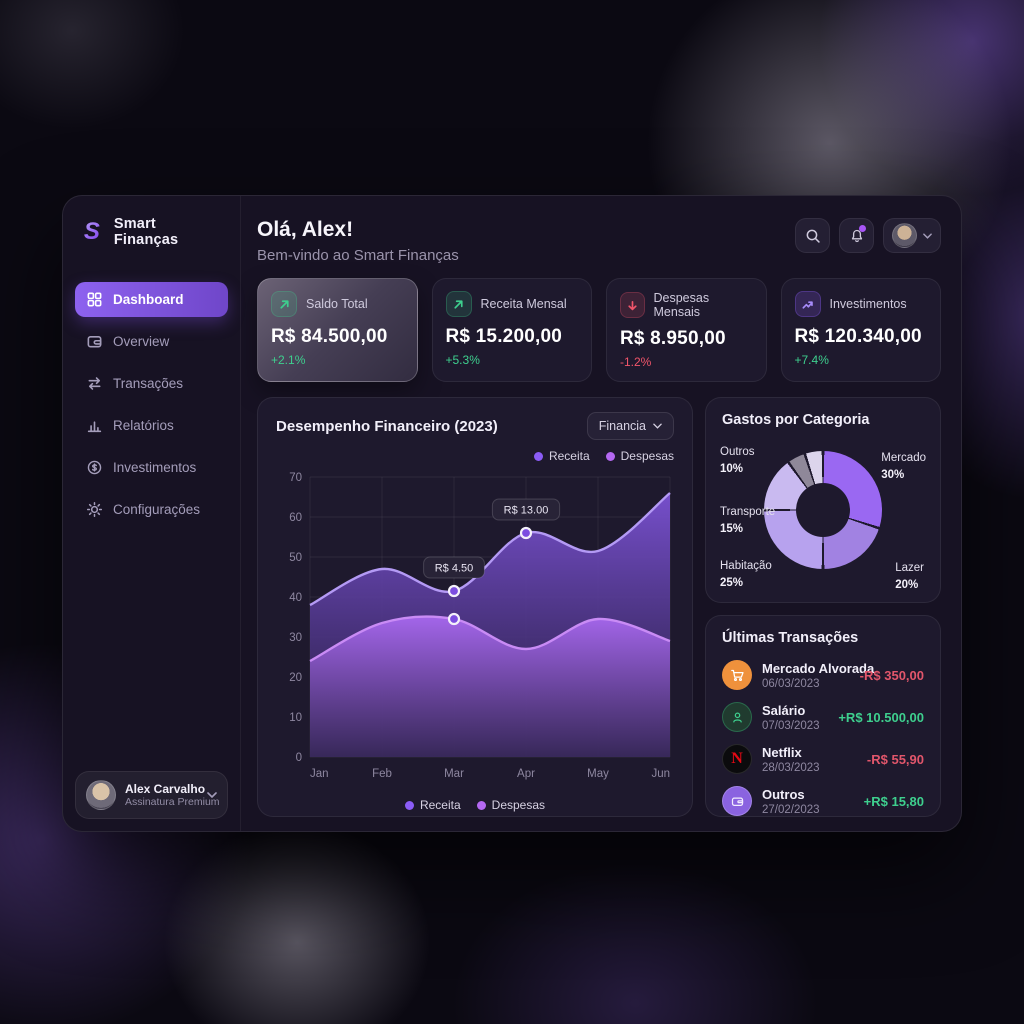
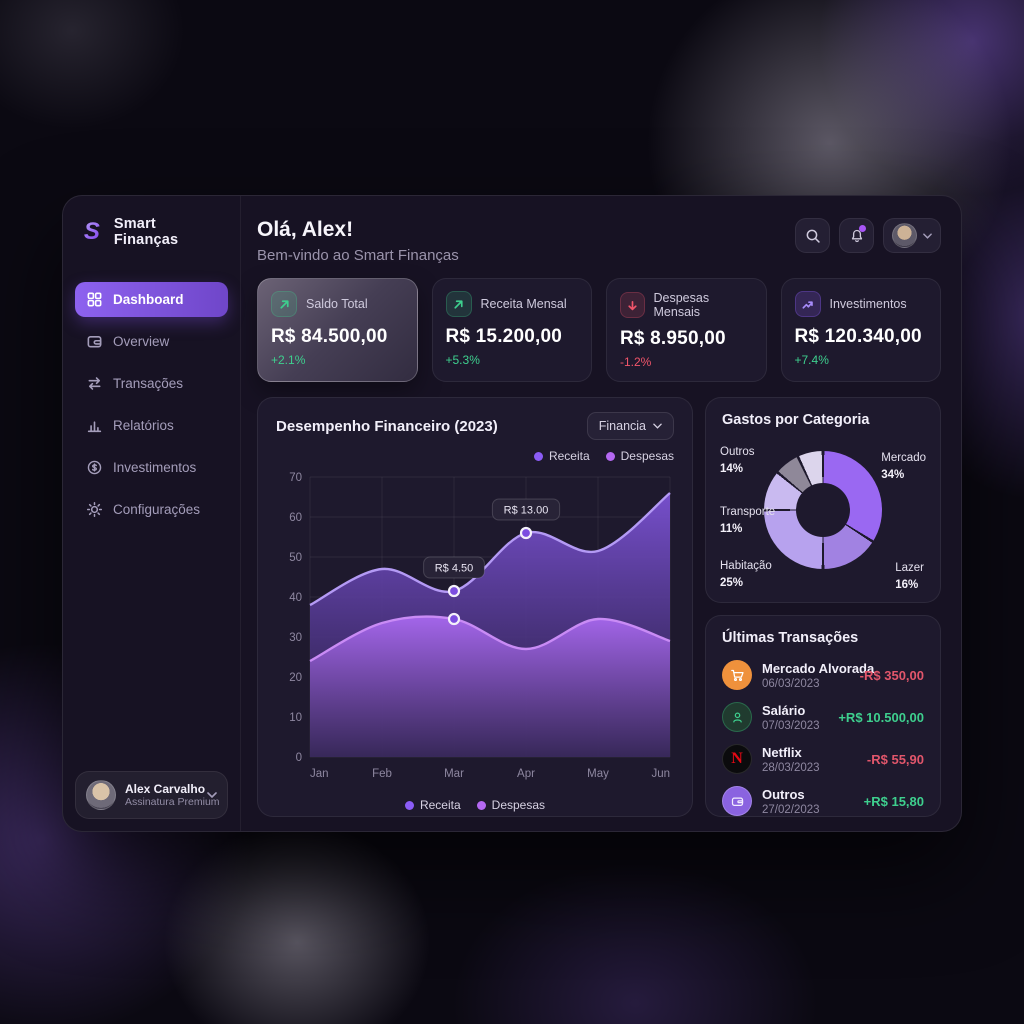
Gastos por Categoria/Mercado: 30% -> 34%
Gastos por Categoria/Lazer: 20% -> 16%
Gastos por Categoria/Transporte: 15% -> 11%
Gastos por Categoria/Outros: 10% -> 14%
